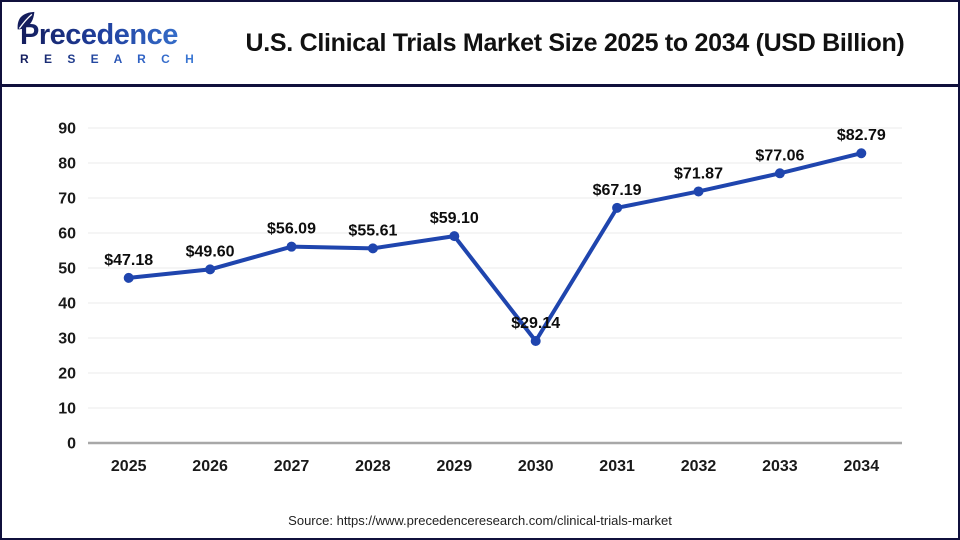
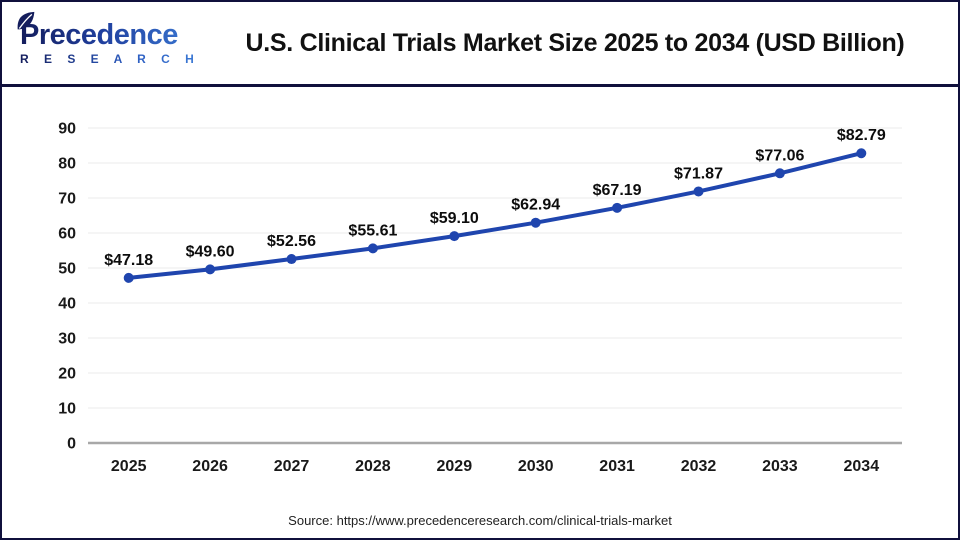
2027: $56.09 -> $52.56
2030: $29.14 -> $62.94
